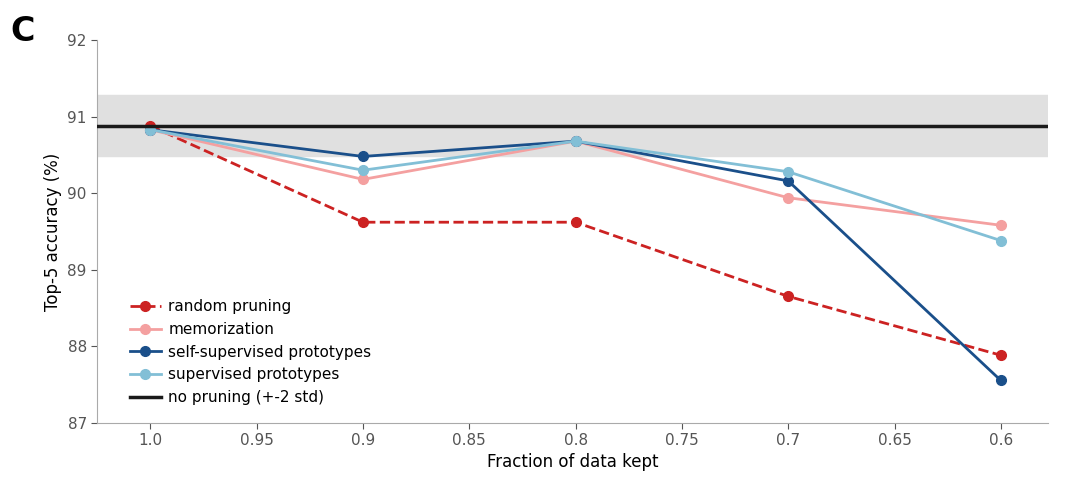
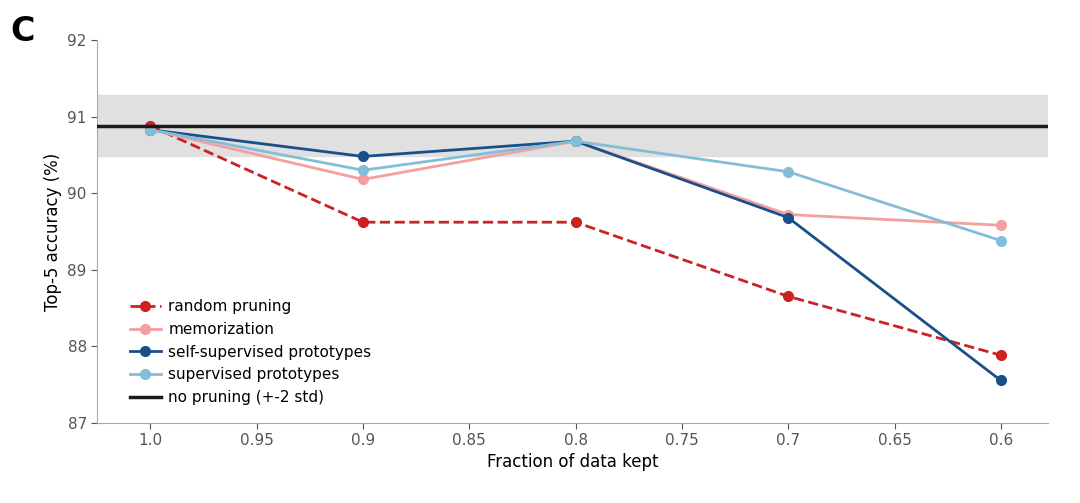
memorization/0.7: 89.94 -> 89.72
self-supervised prototypes/0.7: 90.16 -> 89.68
